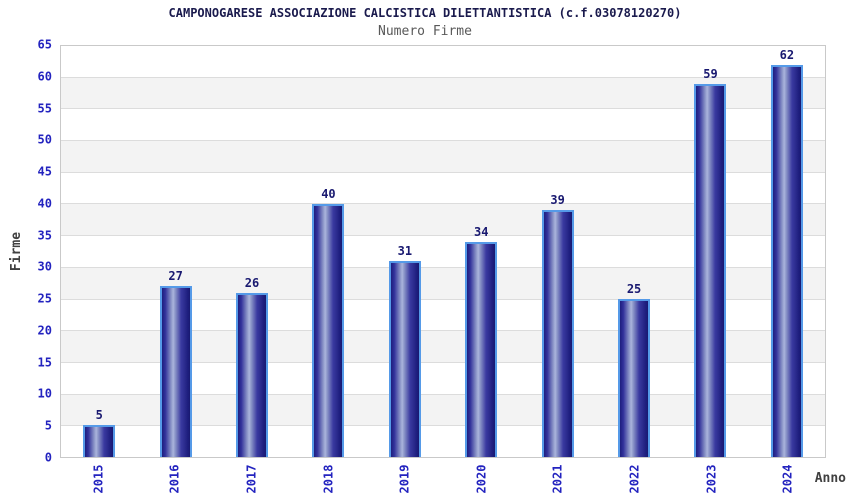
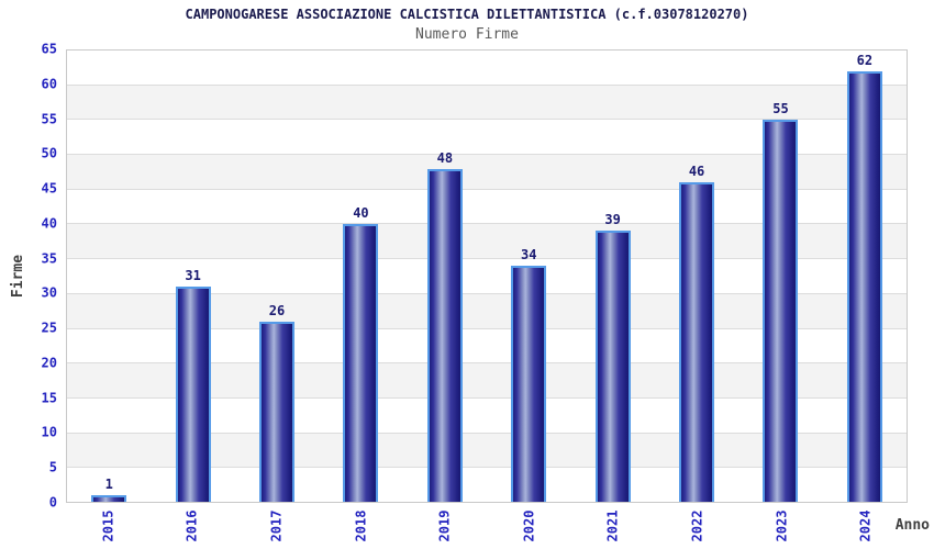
2015: 5 -> 1
2016: 27 -> 31
2019: 31 -> 48
2022: 25 -> 46
2023: 59 -> 55
